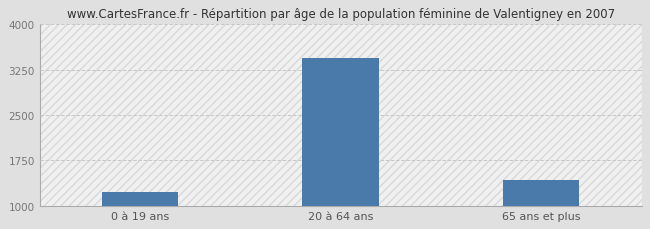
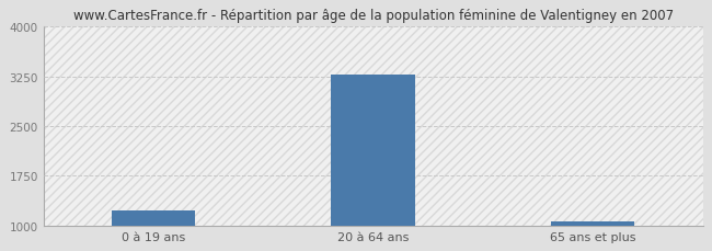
20 à 64 ans: 3440 -> 3270
65 ans et plus: 1420 -> 1070
